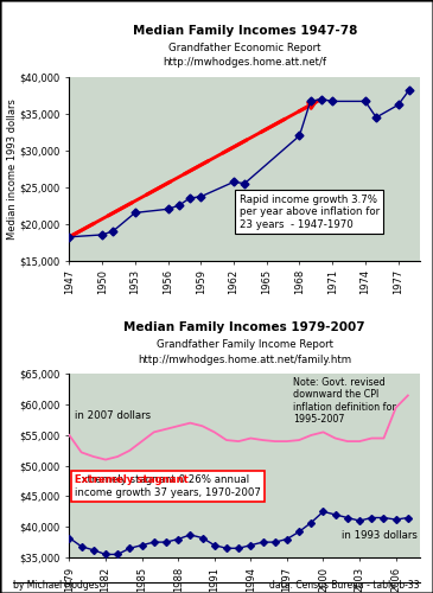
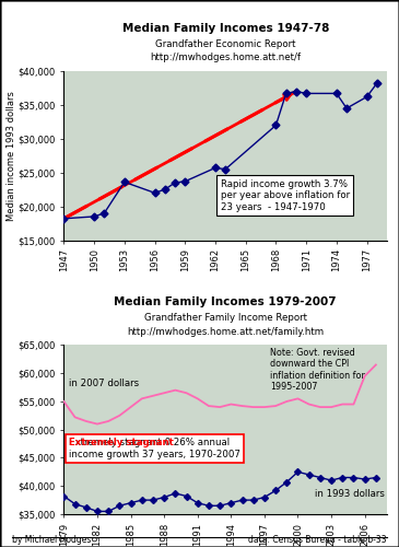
1953: $21,500 -> $23,600
